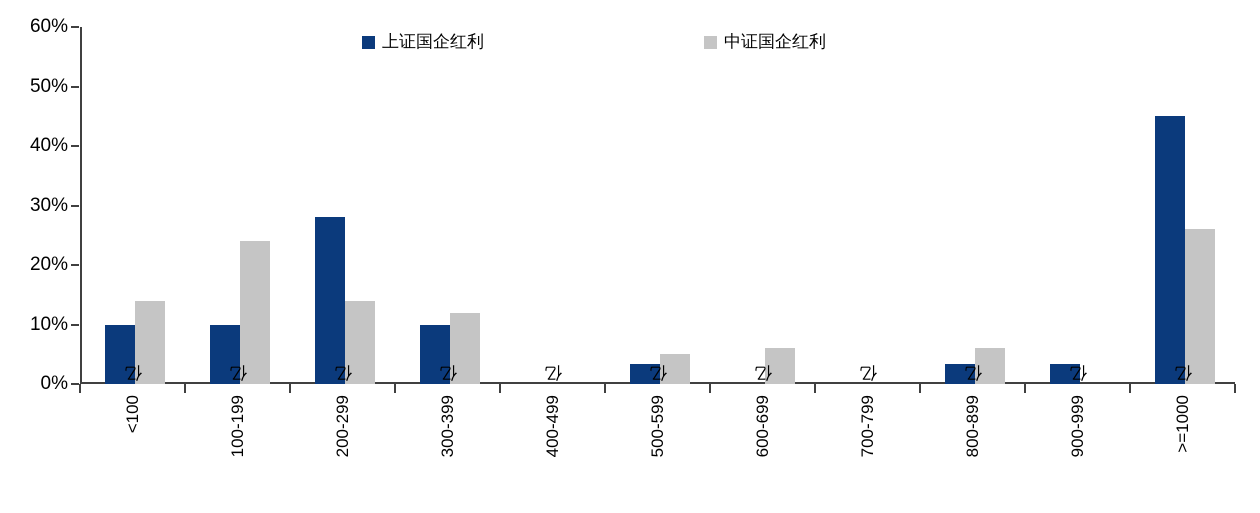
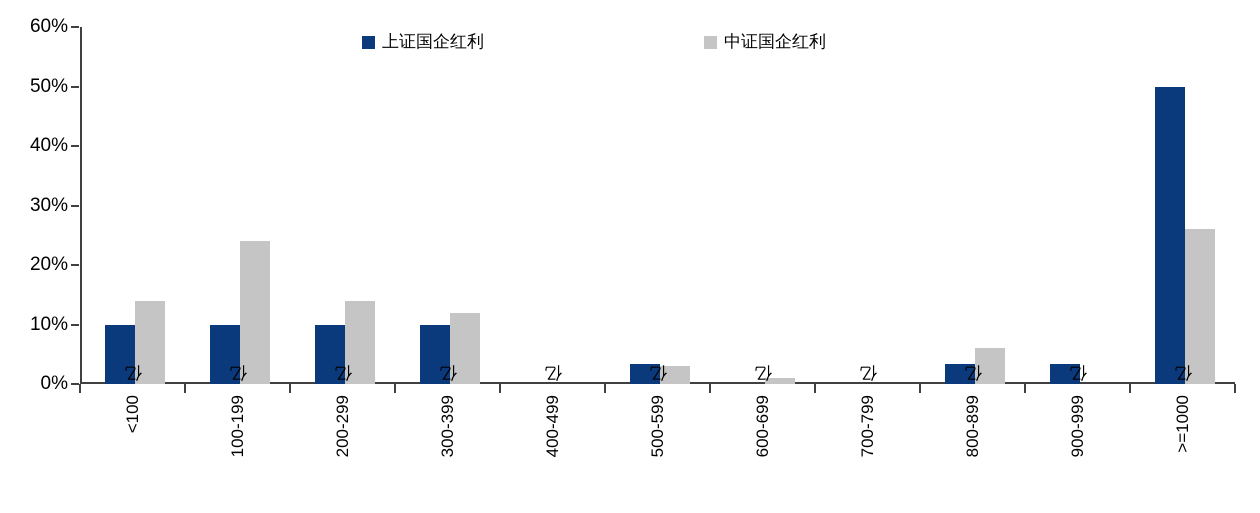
上证国企红利/200-299亿: 28% -> 10%
中证国企红利/500-599亿: 5% -> 3%
中证国企红利/600-699亿: 6% -> 1%
上证国企红利/>=1000亿: 45% -> 50%
